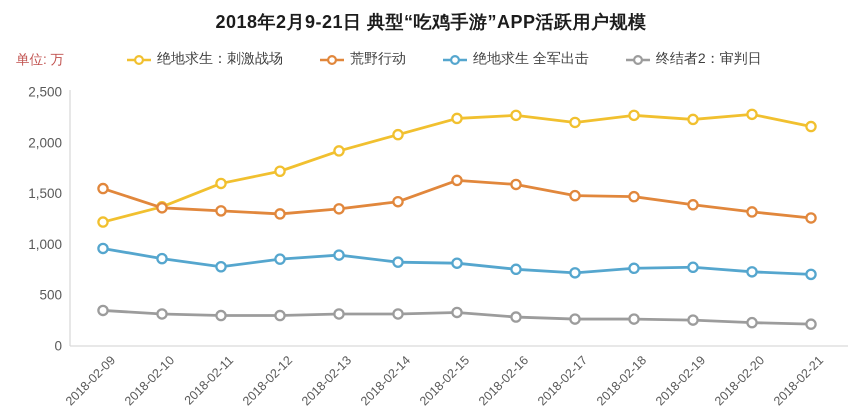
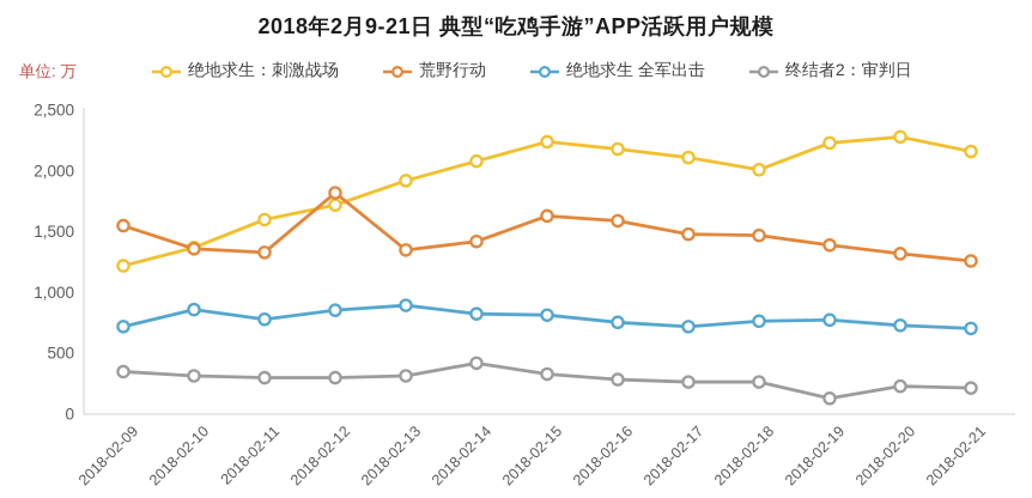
绝地求生 全军出击/2018-02-09: 960 -> 720
荒野行动/2018-02-12: 1300 -> 1820
终结者2：审判日/2018-02-14: 320 -> 420
绝地求生：刺激战场/2018-02-16: 2270 -> 2180
绝地求生：刺激战场/2018-02-17: 2200 -> 2110
绝地求生：刺激战场/2018-02-18: 2270 -> 2010
终结者2：审判日/2018-02-19: 260 -> 130
